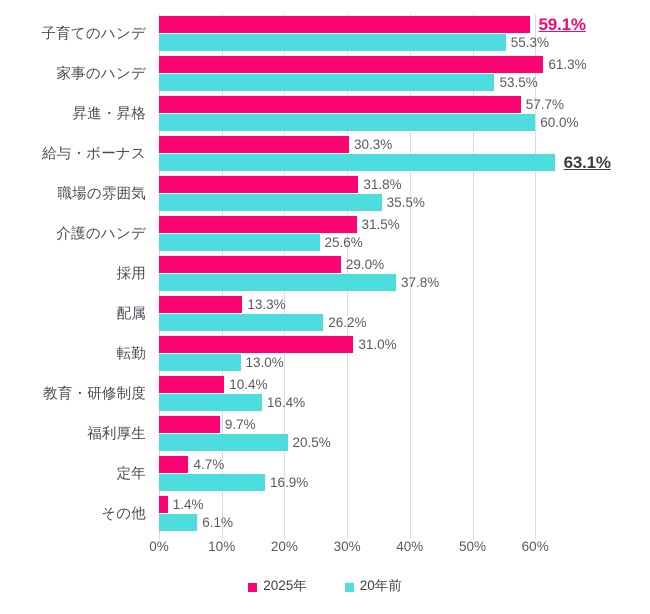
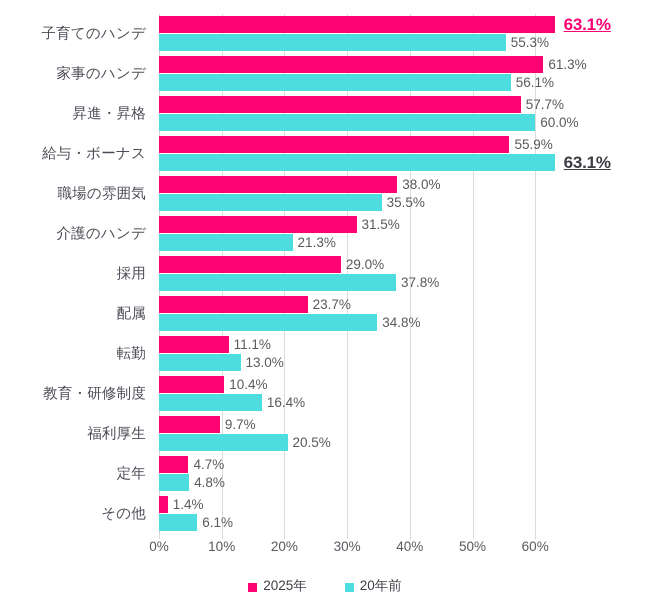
2025年/子育てのハンデ: 59.1% -> 63.1%
20年前/家事のハンデ: 53.5% -> 56.1%
2025年/給与・ボーナス: 30.3% -> 55.9%
2025年/職場の雰囲気: 31.8% -> 38.0%
20年前/介護のハンデ: 25.6% -> 21.3%
2025年/配属: 13.3% -> 23.7%
20年前/配属: 26.2% -> 34.8%
2025年/転勤: 31.0% -> 11.1%
20年前/定年: 16.9% -> 4.8%
